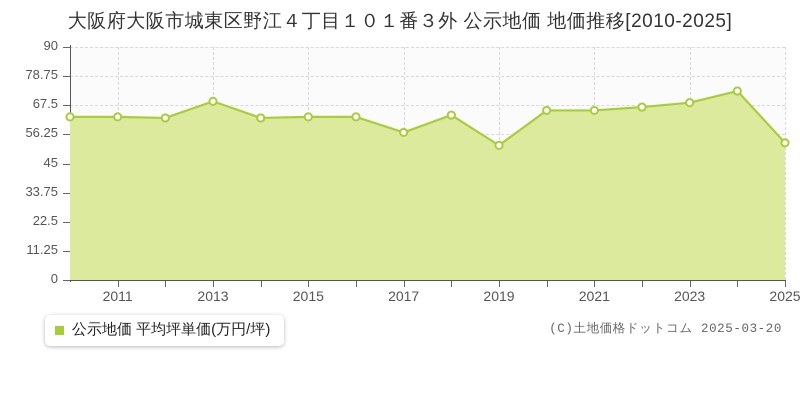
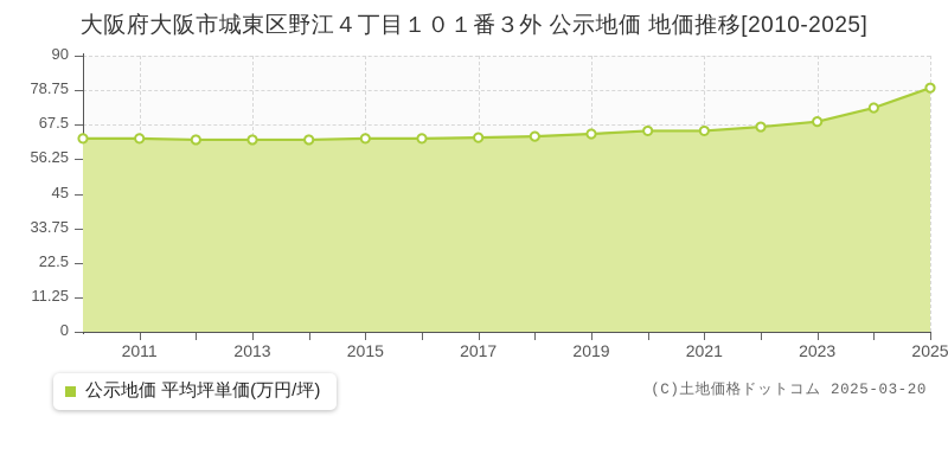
2013: 69 -> 63
2017: 57 -> 63
2019: 52 -> 64
2025: 53 -> 80
